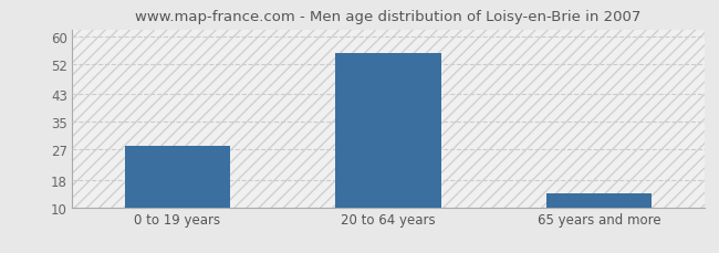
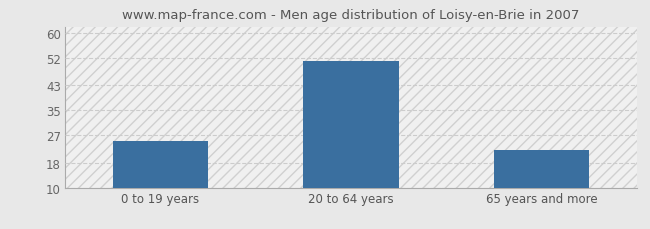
0 to 19 years: 28 -> 25
20 to 64 years: 55 -> 51
65 years and more: 14 -> 22
